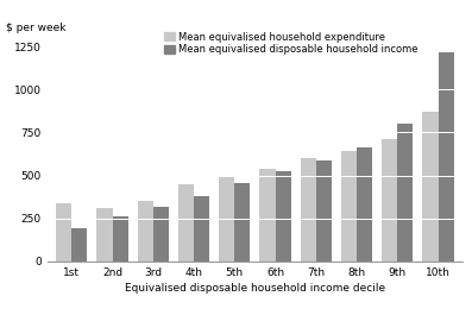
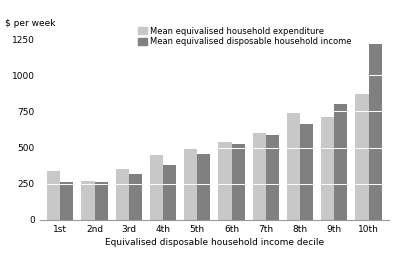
Mean equivalised disposable household income/1st: 190 -> 260
Mean equivalised household expenditure/2nd: 310 -> 270
Mean equivalised household expenditure/8th: 640 -> 740
